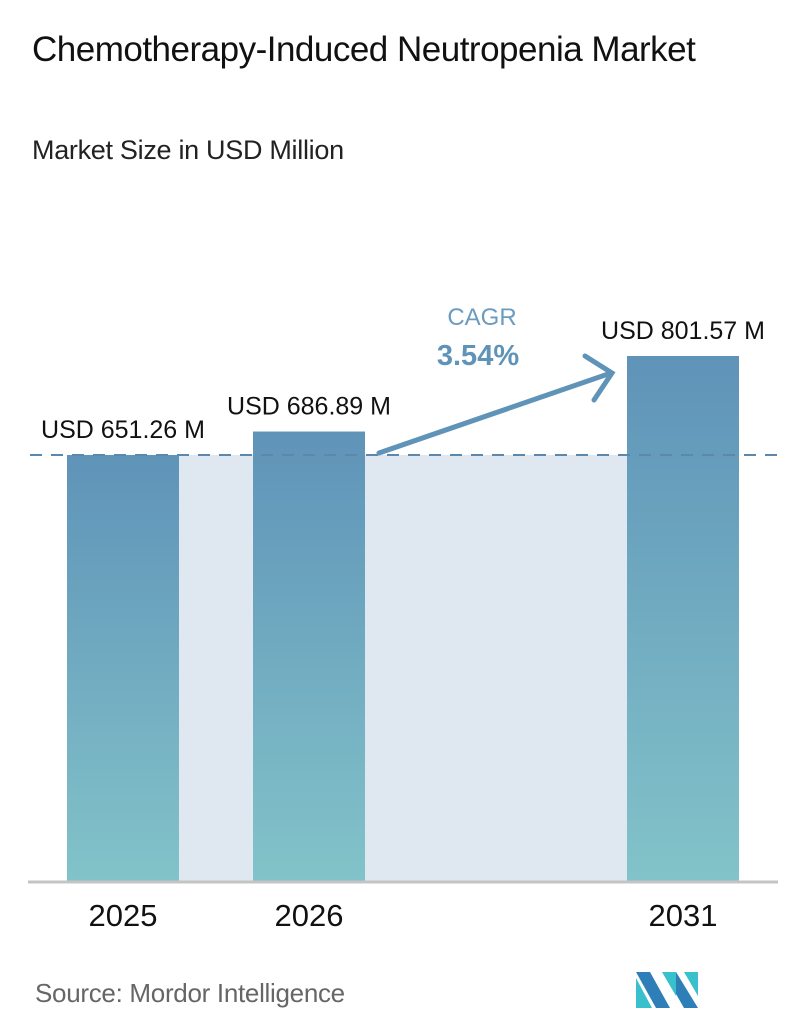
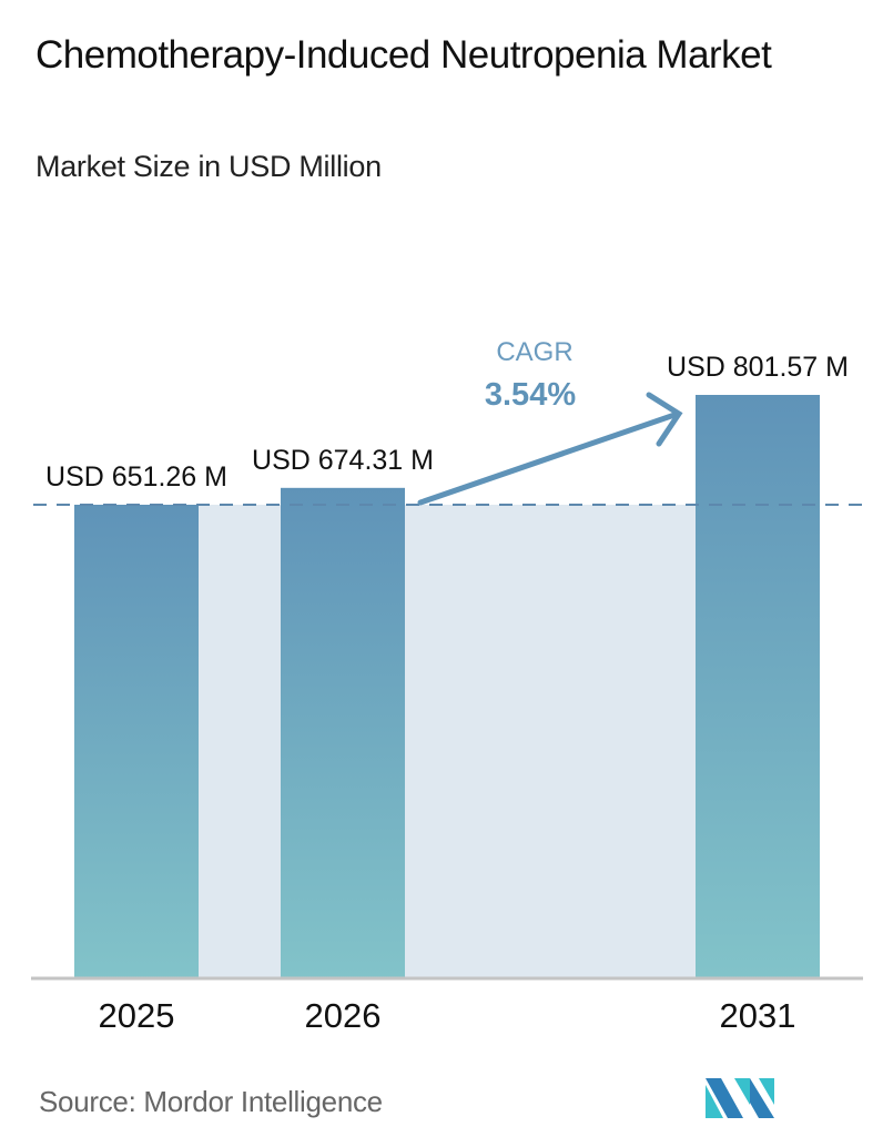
2026: 686.89 -> 674.31
